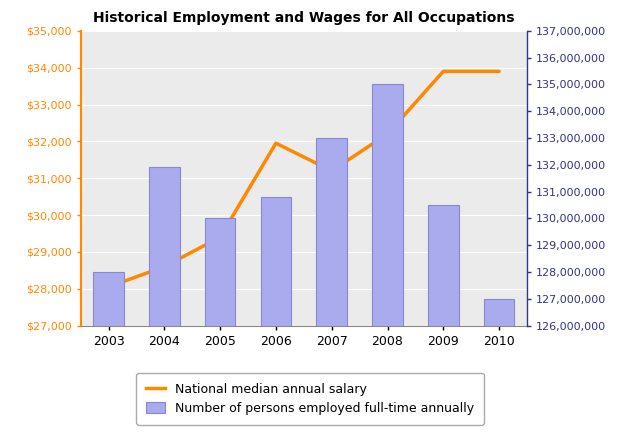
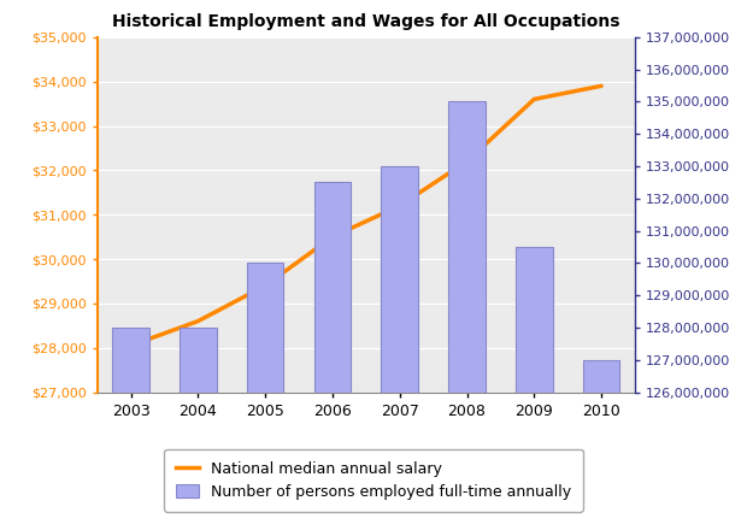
Number of persons employed full-time annually/2004: 131,900,000 -> 128,000,000
Number of persons employed full-time annually/2006: 130,800,000 -> 132,500,000
National median annual salary/2006: $31,950 -> $30,500
National median annual salary/2009: $33,900 -> $33,600
